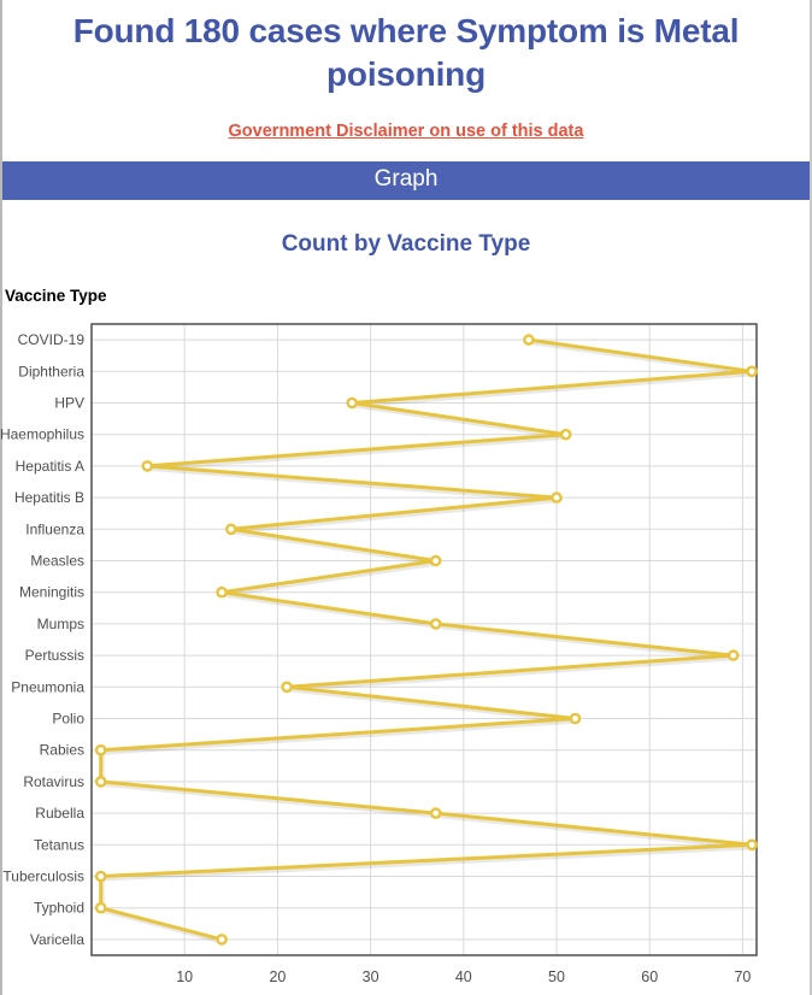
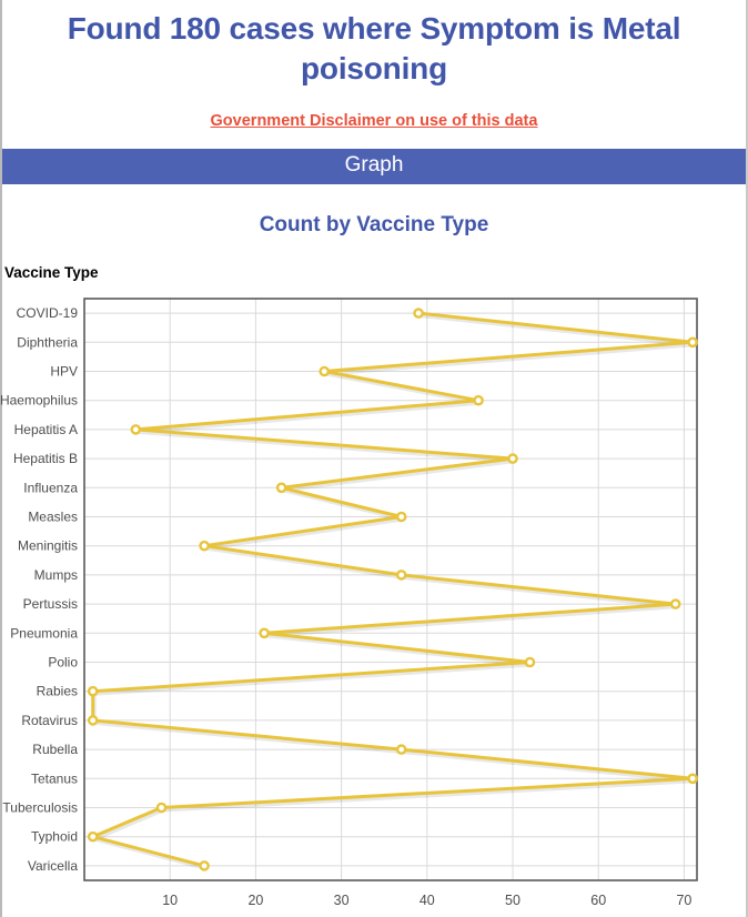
COVID-19: 47 -> 39
Haemophilus: 51 -> 46
Influenza: 15 -> 23
Tuberculosis: 1 -> 9
